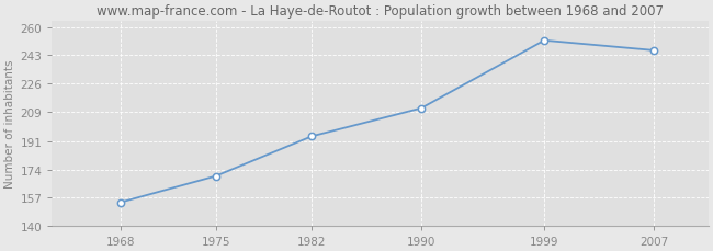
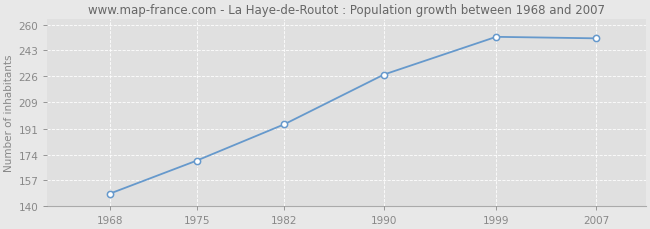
1968: 154 -> 148
1990: 211 -> 227
2007: 246 -> 251
